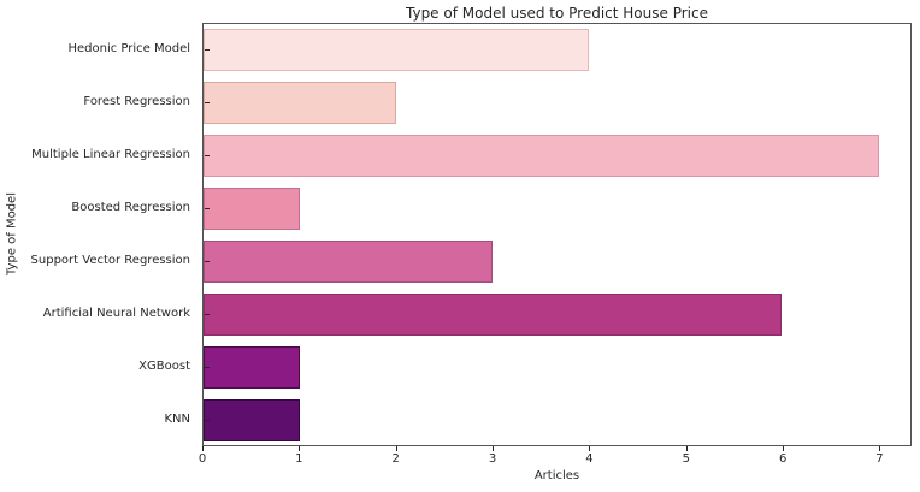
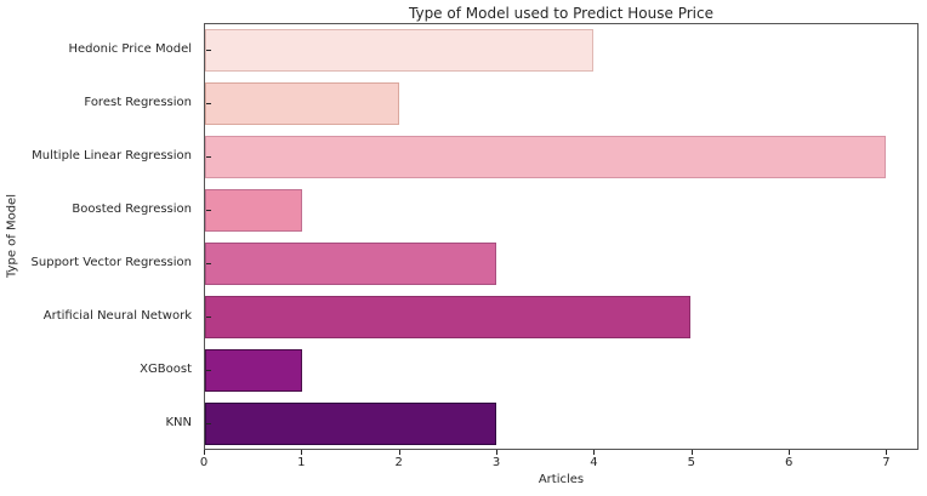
Artificial Neural Network: 6 -> 5
KNN: 1 -> 3
